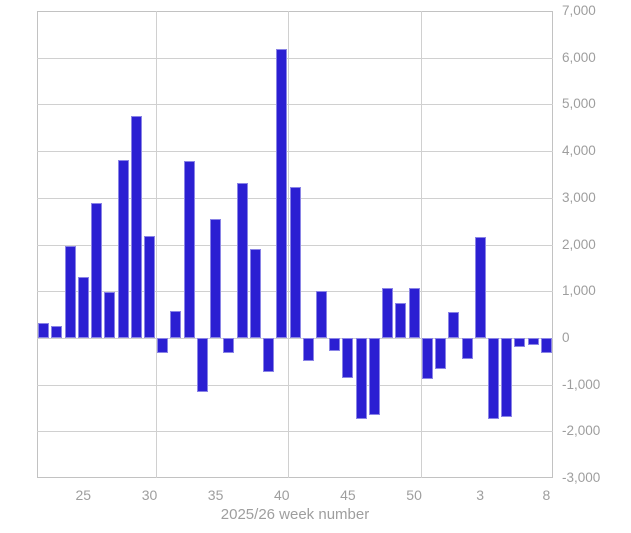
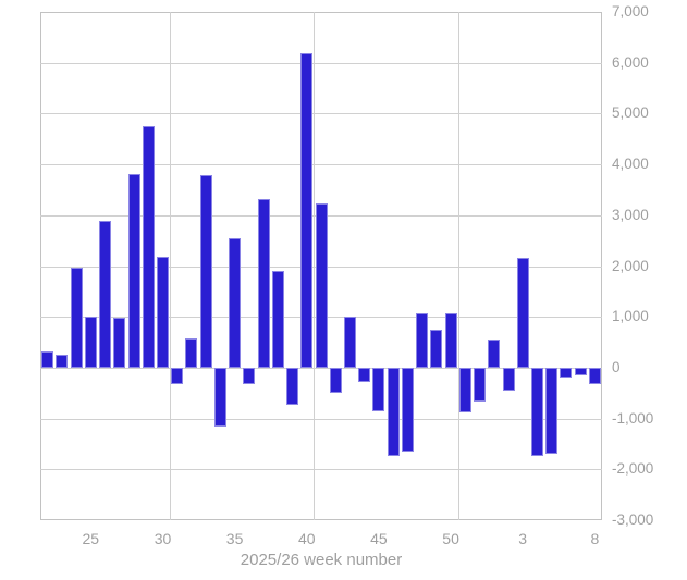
25: 1300 -> 1000
